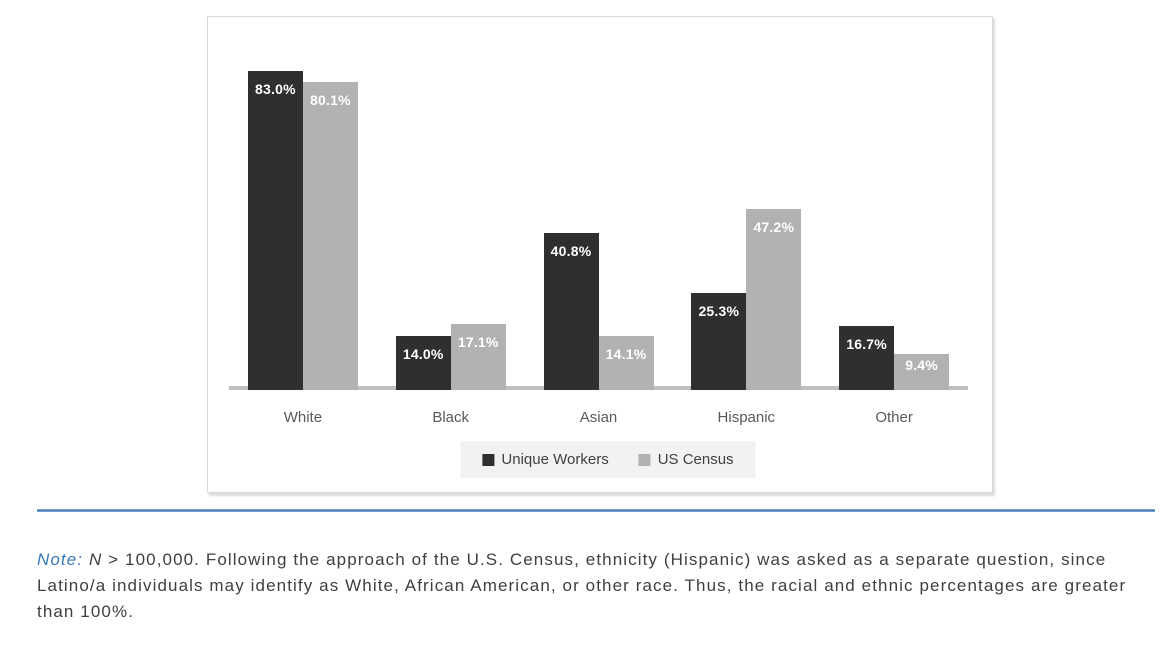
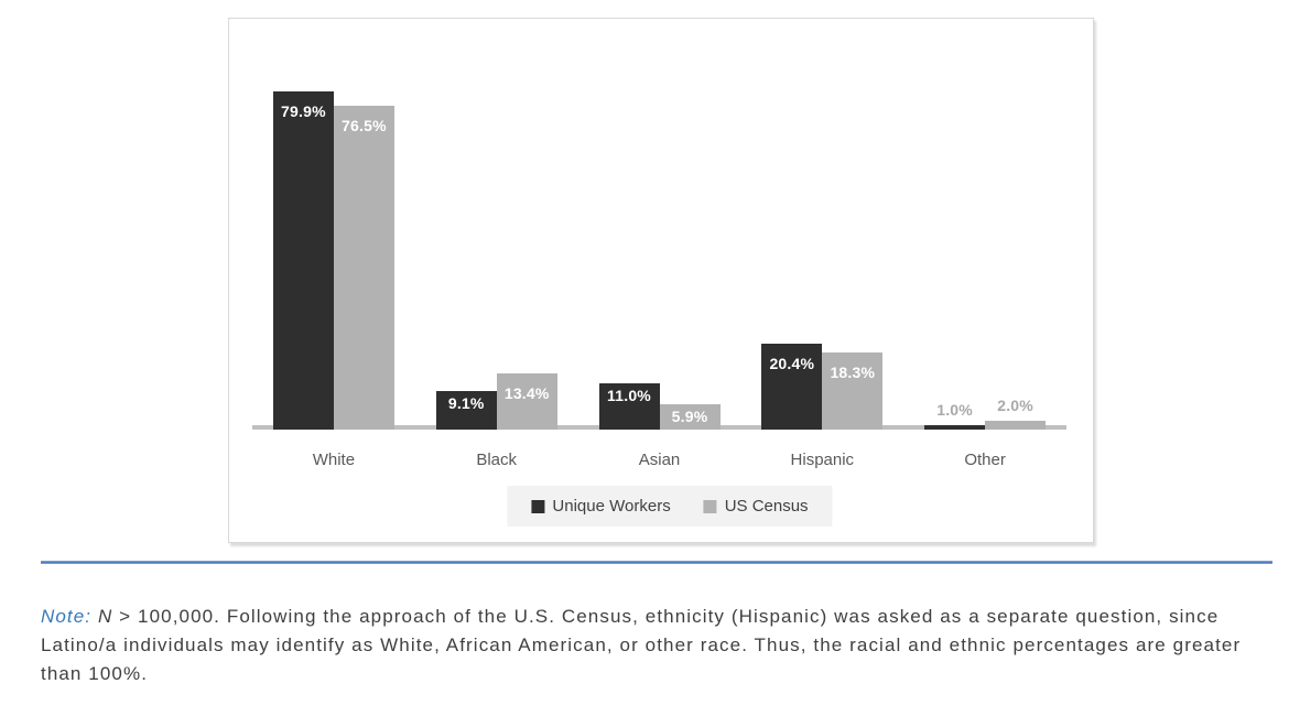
Unique Workers/White: 83.0% -> 79.9%
US Census/White: 80.1% -> 76.5%
Unique Workers/Black: 14.0% -> 9.1%
US Census/Black: 17.1% -> 13.4%
Unique Workers/Asian: 40.8% -> 11.0%
US Census/Asian: 14.1% -> 5.9%
Unique Workers/Hispanic: 25.3% -> 20.4%
US Census/Hispanic: 47.2% -> 18.3%
Unique Workers/Other: 16.7% -> 1.0%
US Census/Other: 9.4% -> 2.0%
